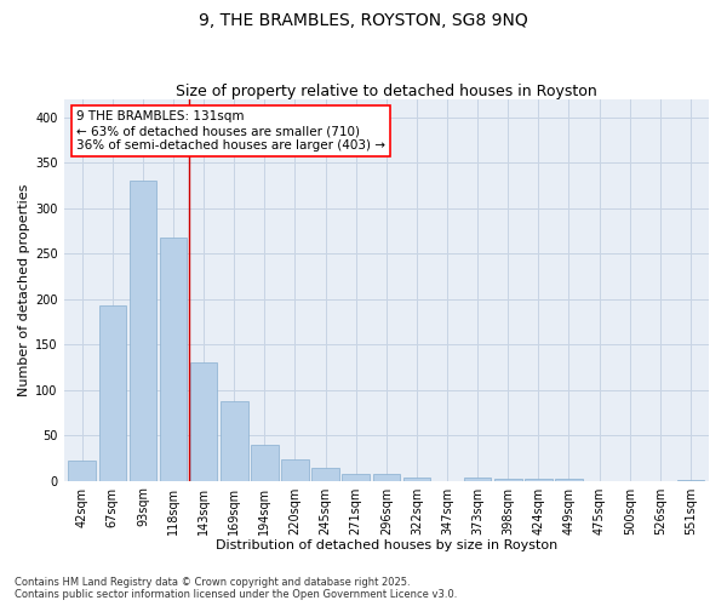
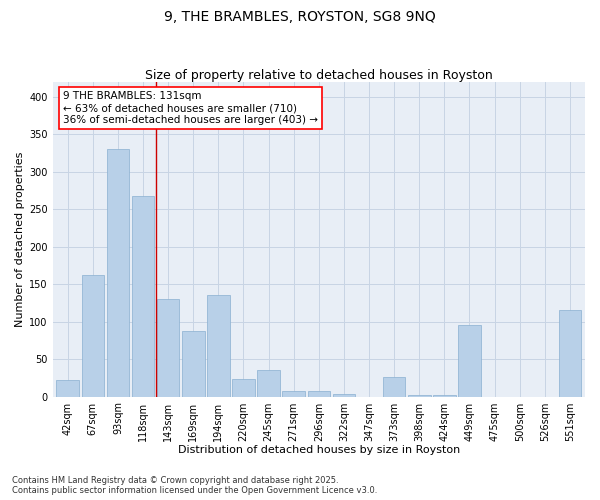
67sqm: 193 -> 162
194sqm: 39 -> 136
245sqm: 14 -> 36
373sqm: 4 -> 26
449sqm: 2 -> 96
551sqm: 1 -> 116
